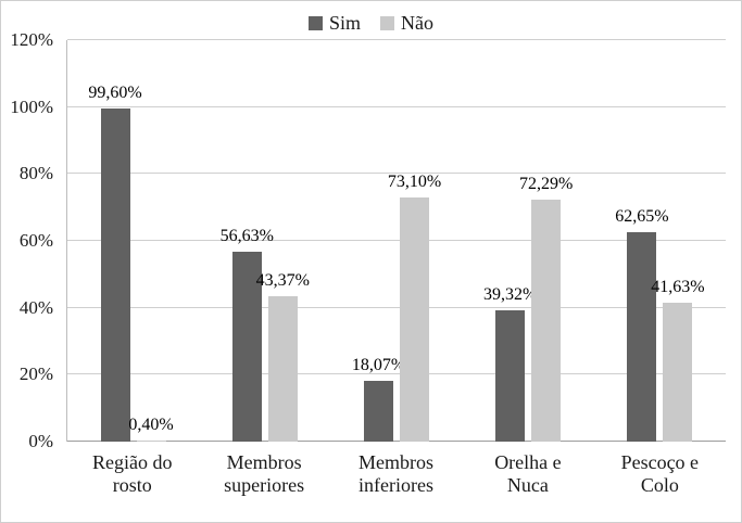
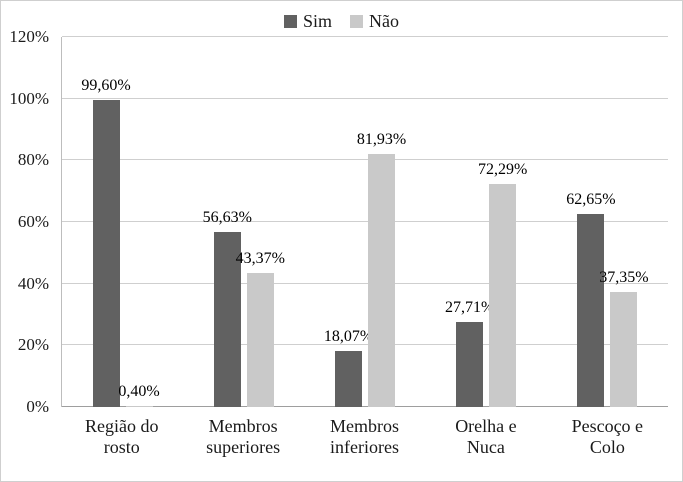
Não/Membros inferiores: 73,10% -> 81,93%
Sim/Orelha e Nuca: 39,32% -> 27,71%
Não/Pescoço e Colo: 41,63% -> 37,35%
